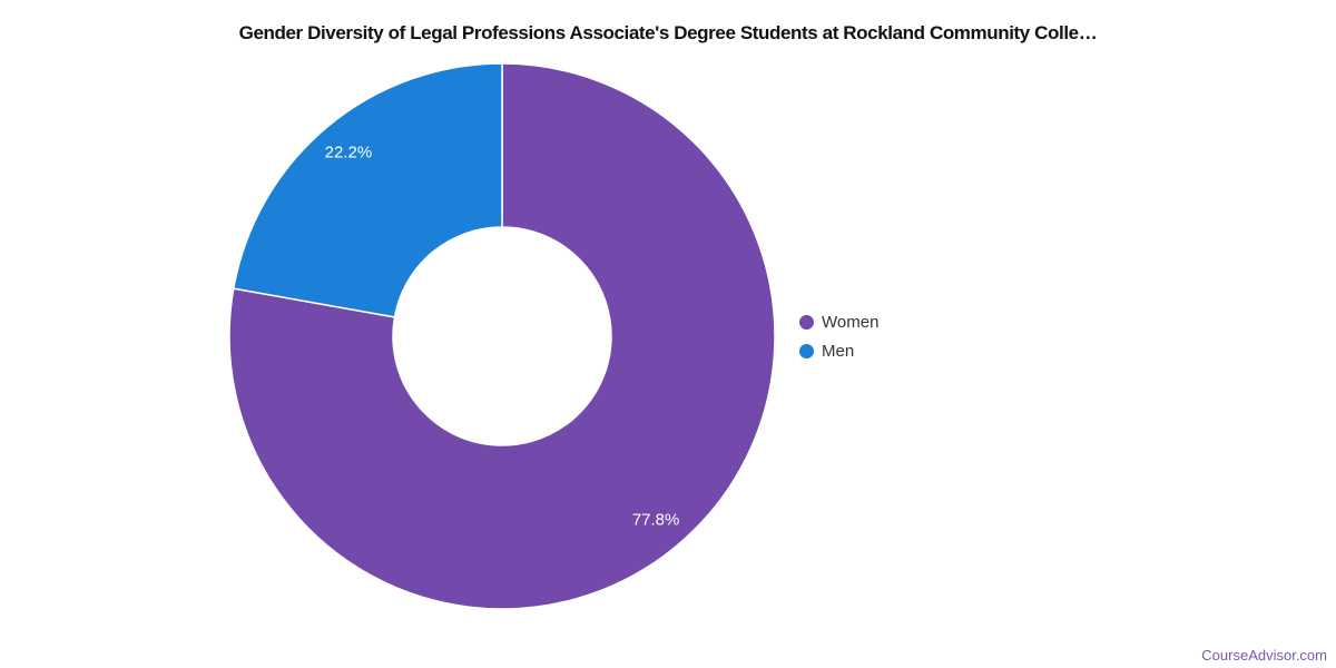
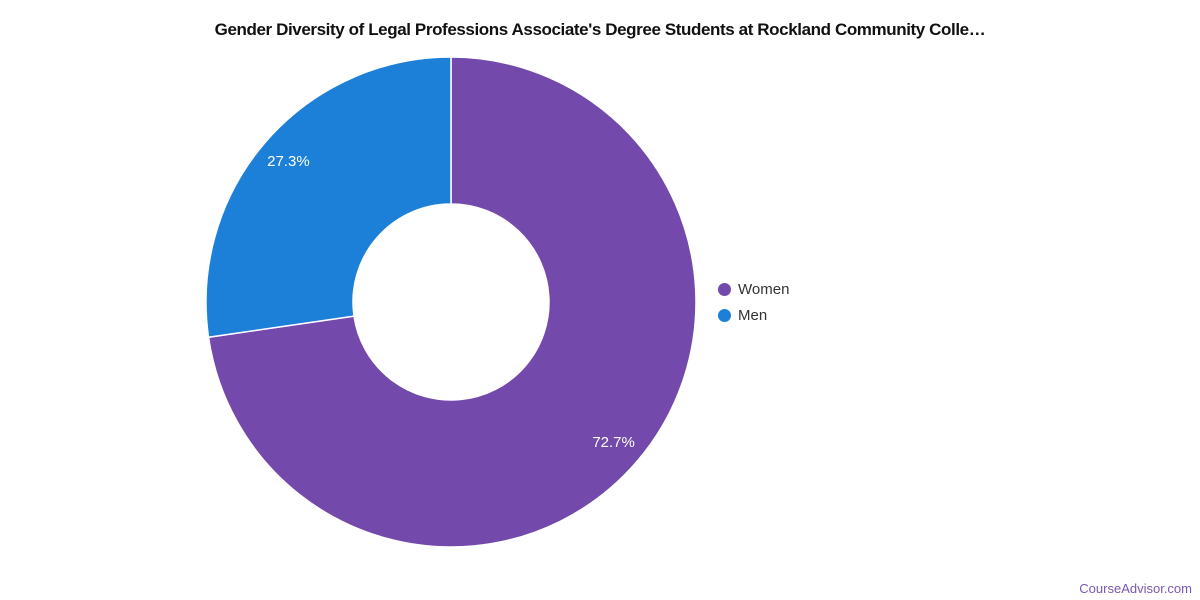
Women: 77.8% -> 72.7%
Men: 22.2% -> 27.3%
